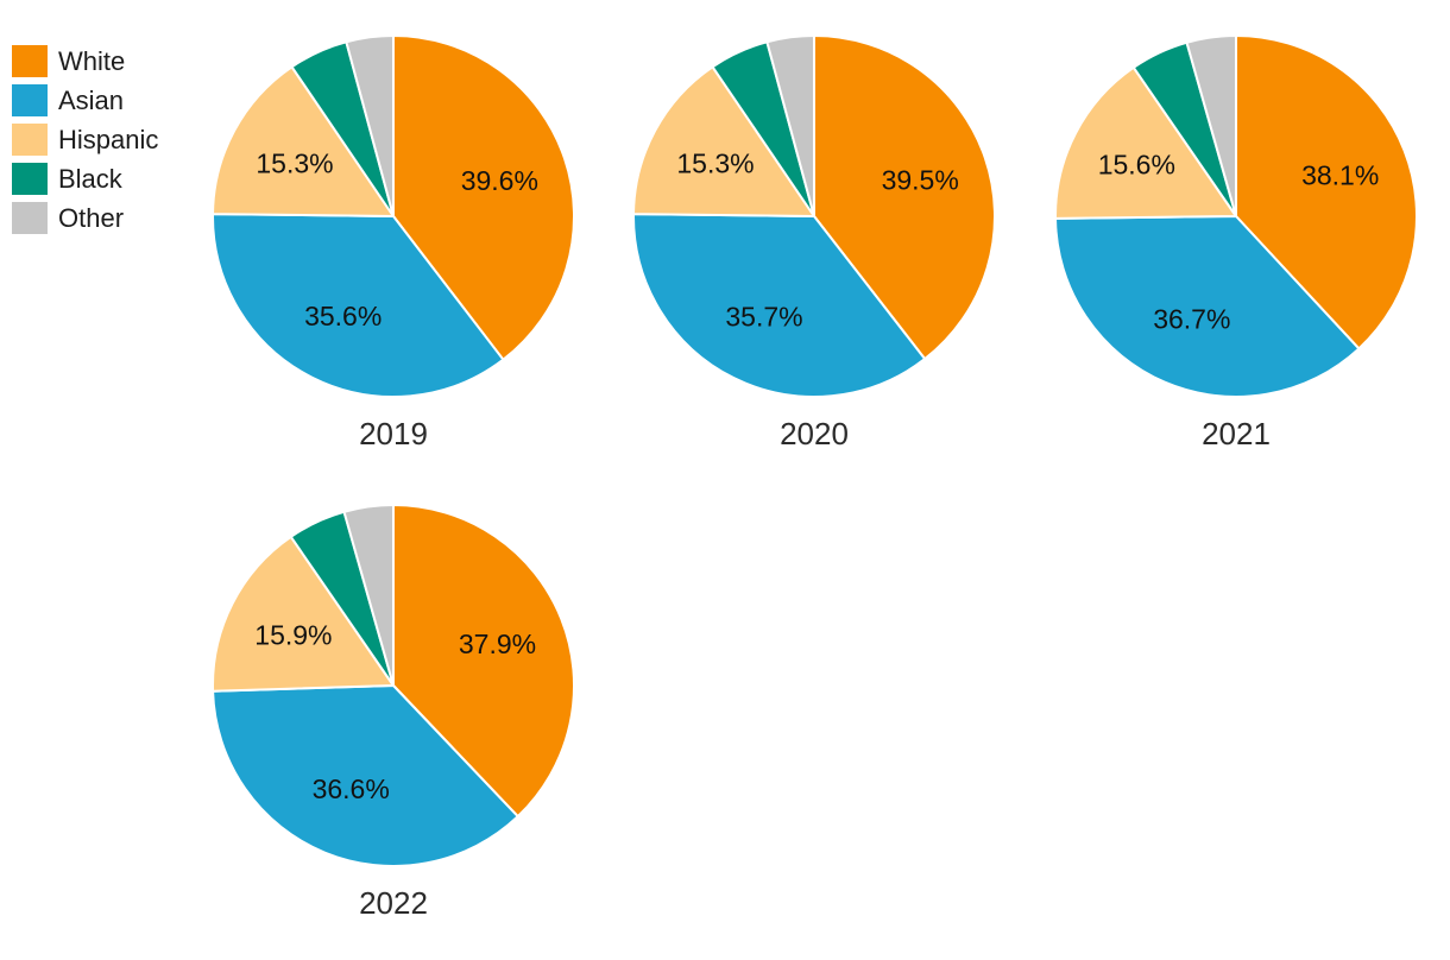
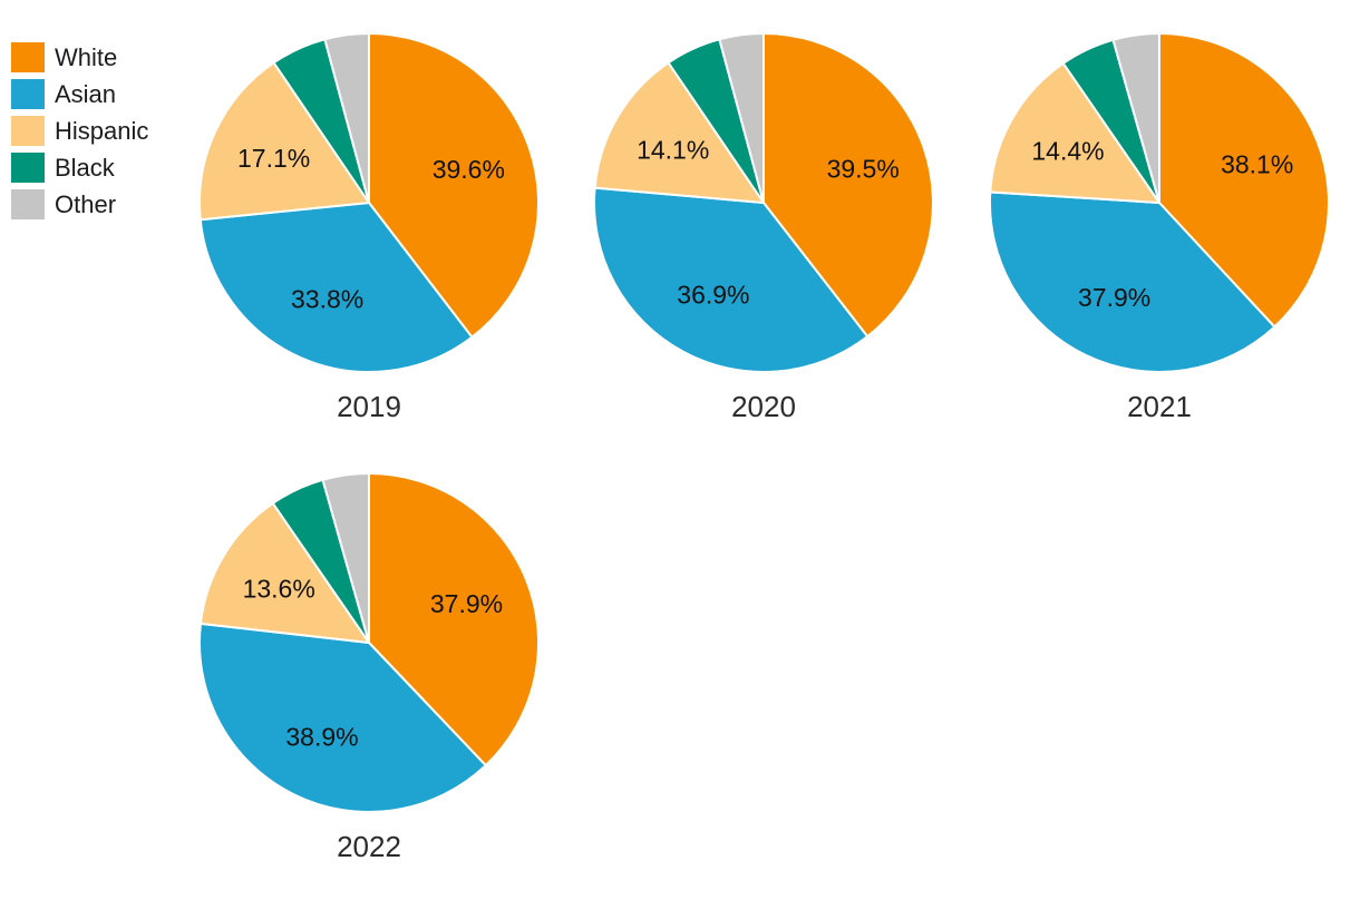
2019/Asian: 35.6% -> 33.8%
2019/Hispanic: 15.3% -> 17.1%
2020/Asian: 35.7% -> 36.9%
2020/Hispanic: 15.3% -> 14.1%
2021/Asian: 36.7% -> 37.9%
2021/Hispanic: 15.6% -> 14.4%
2022/Asian: 36.6% -> 38.9%
2022/Hispanic: 15.9% -> 13.6%
